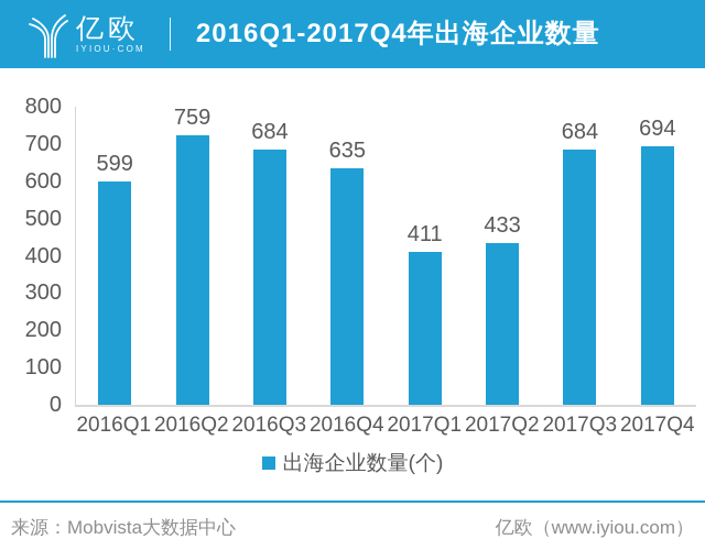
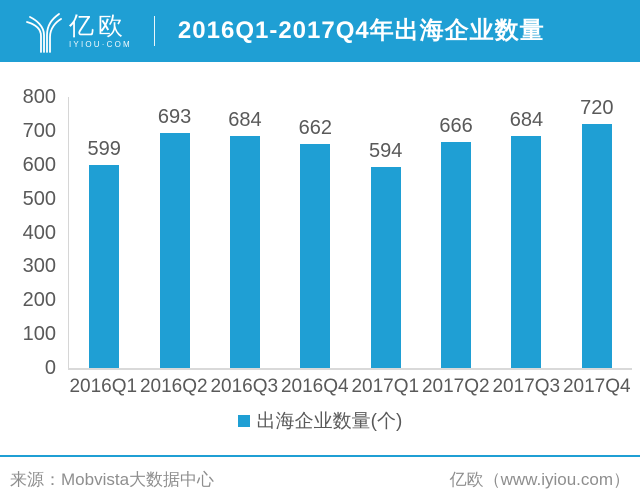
2016Q2: 759 -> 693
2016Q4: 635 -> 662
2017Q1: 411 -> 594
2017Q2: 433 -> 666
2017Q4: 694 -> 720
